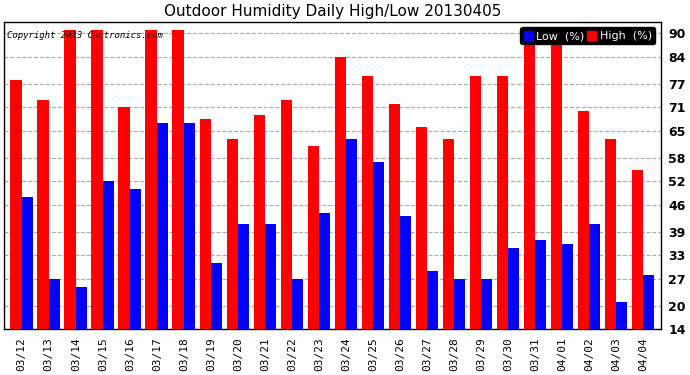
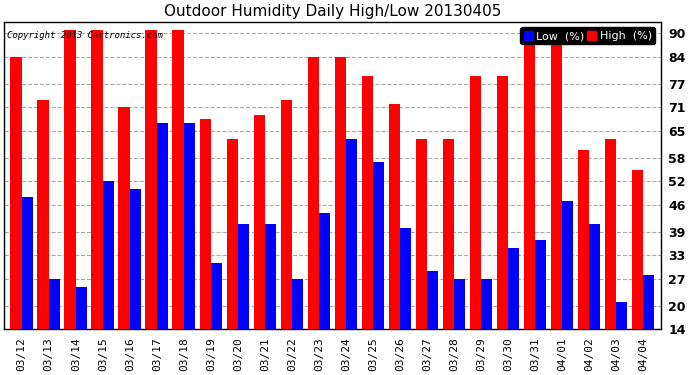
High (%)/03/12: 78 -> 84
High (%)/03/23: 61 -> 84
Low (%)/03/26: 43 -> 40
High (%)/03/27: 66 -> 63
Low (%)/04/01: 36 -> 47
High (%)/04/02: 70 -> 60
